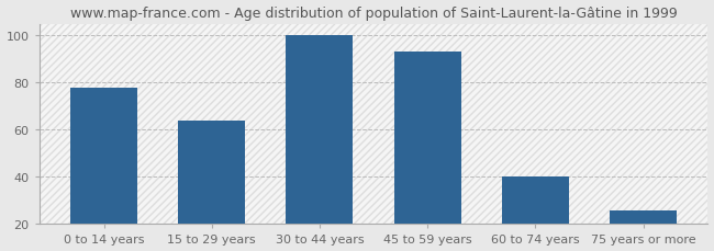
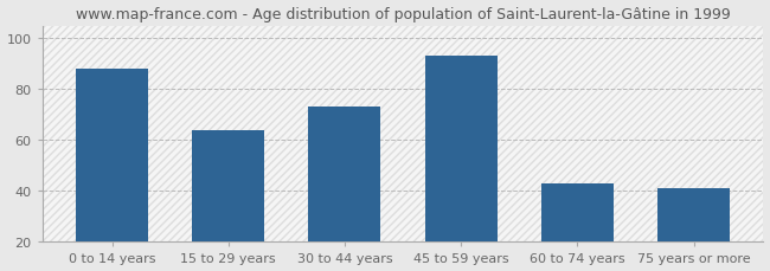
0 to 14 years: 78 -> 88
30 to 44 years: 100 -> 73
60 to 74 years: 40 -> 43
75 years or more: 26 -> 41
